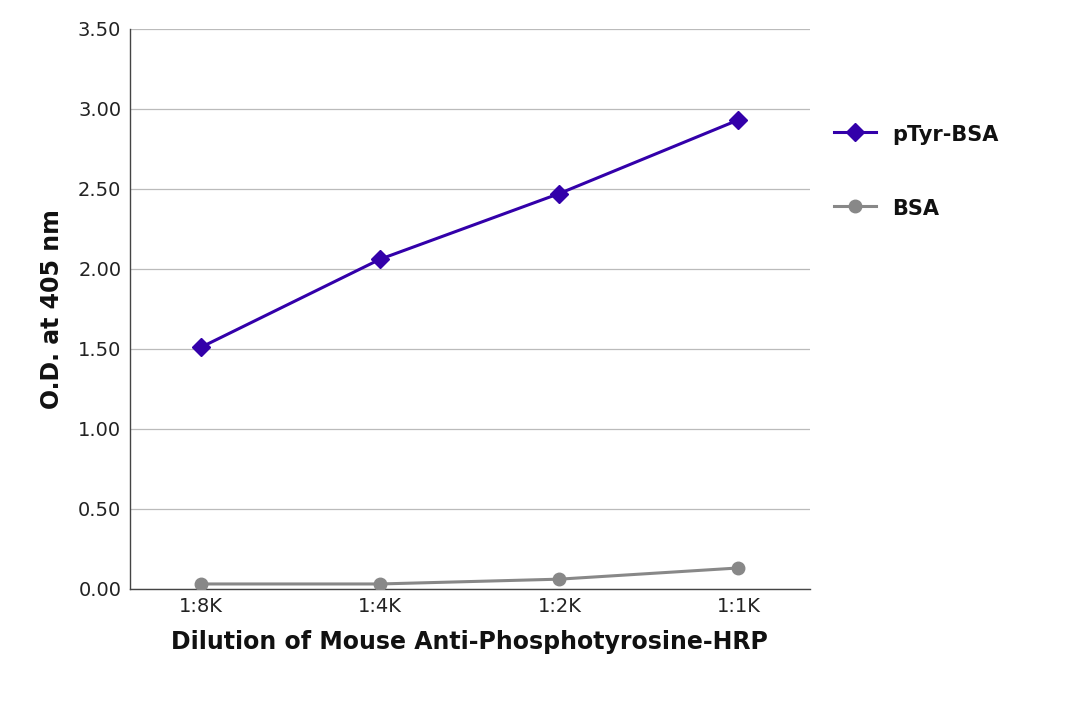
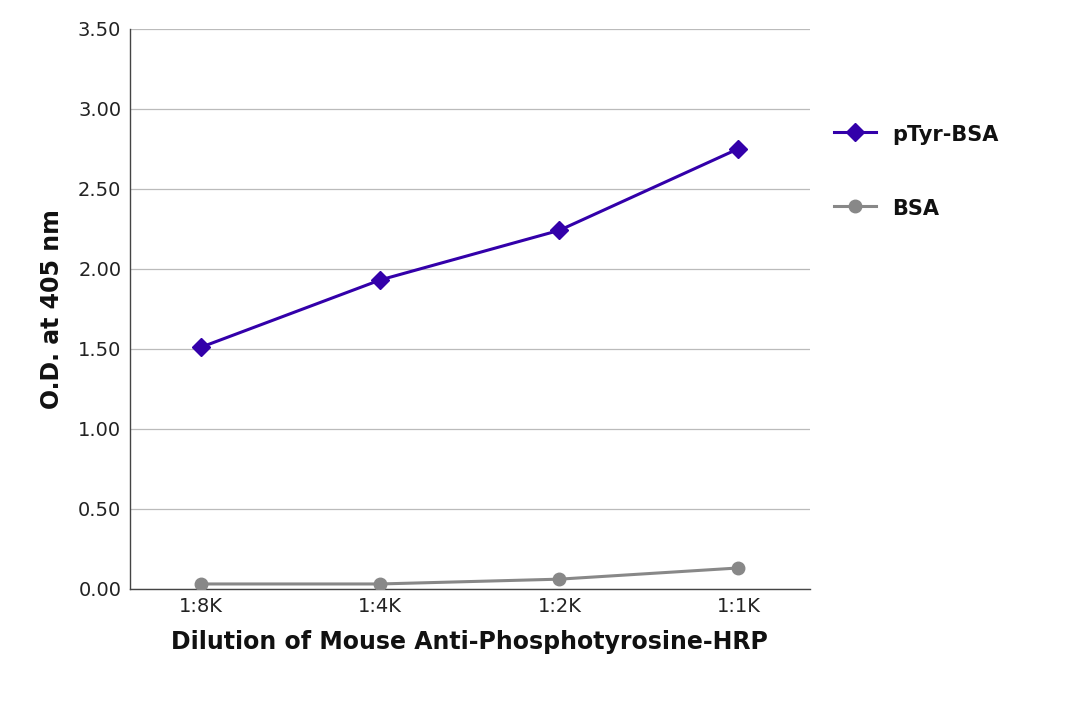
pTyr-BSA/1:4K: 2.06 -> 1.93
pTyr-BSA/1:2K: 2.47 -> 2.24
pTyr-BSA/1:1K: 2.93 -> 2.75
